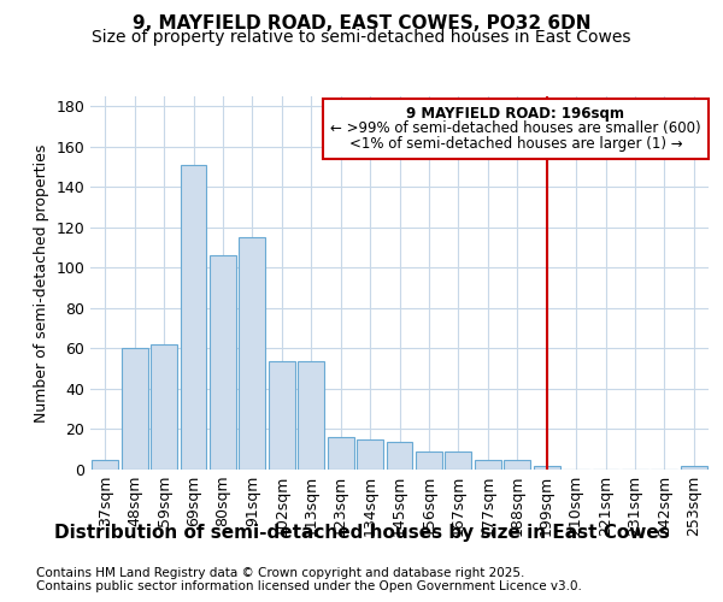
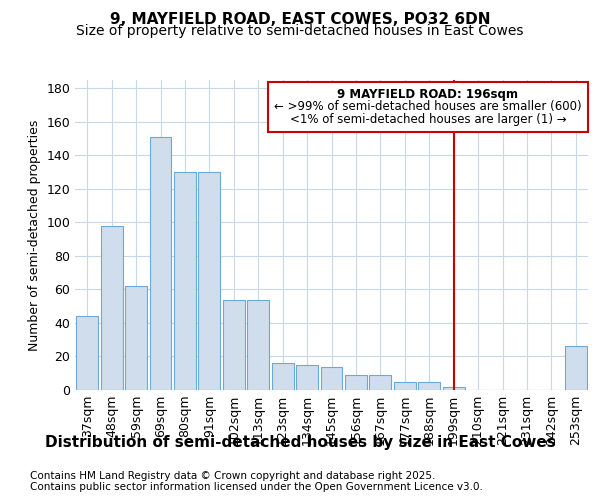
37sqm: 5 -> 44
48sqm: 60 -> 98
80sqm: 106 -> 130
91sqm: 115 -> 130
253sqm: 2 -> 26
